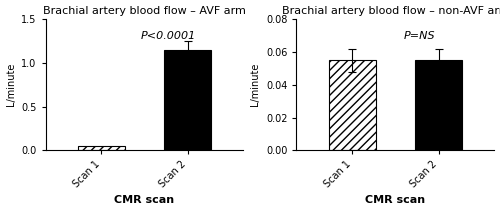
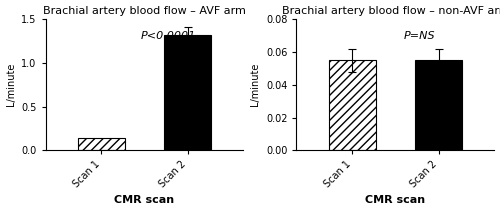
Brachial artery blood flow – AVF arm/Scan 1: 0.05 -> 0.14
Brachial artery blood flow – AVF arm/Scan 2: 1.15 -> 1.32
